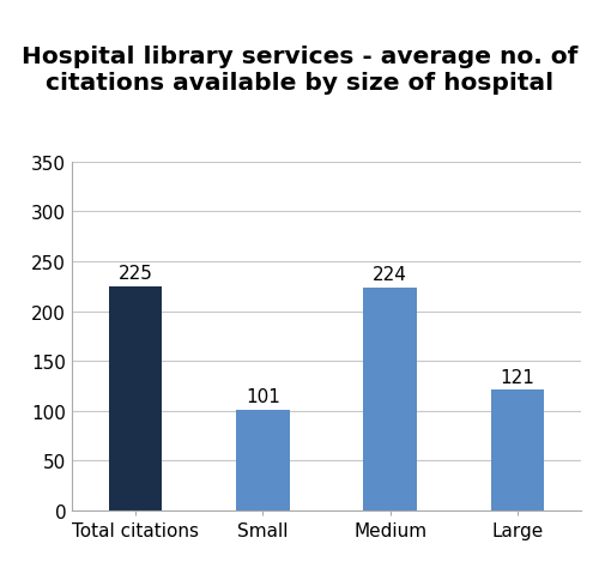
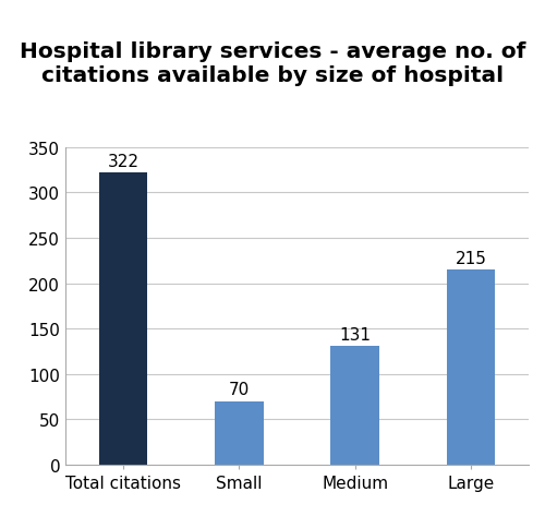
Total citations: 225 -> 322
Small: 101 -> 70
Medium: 224 -> 131
Large: 121 -> 215
